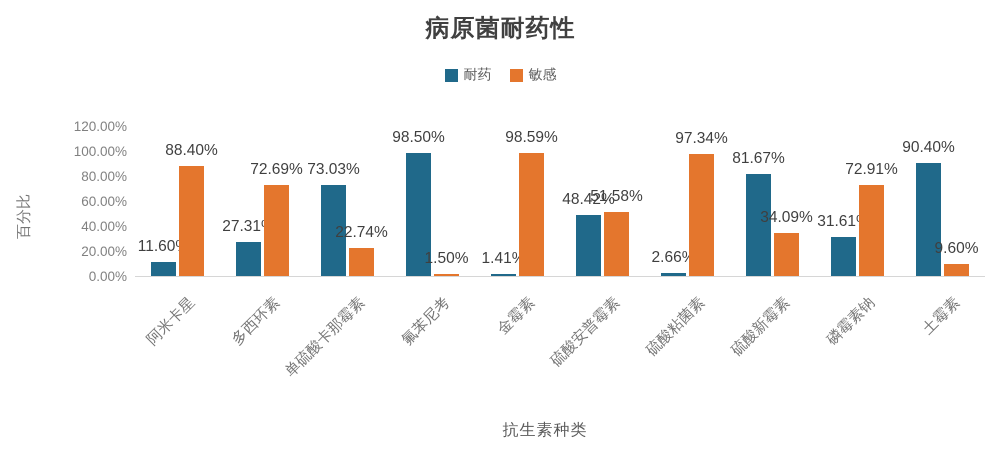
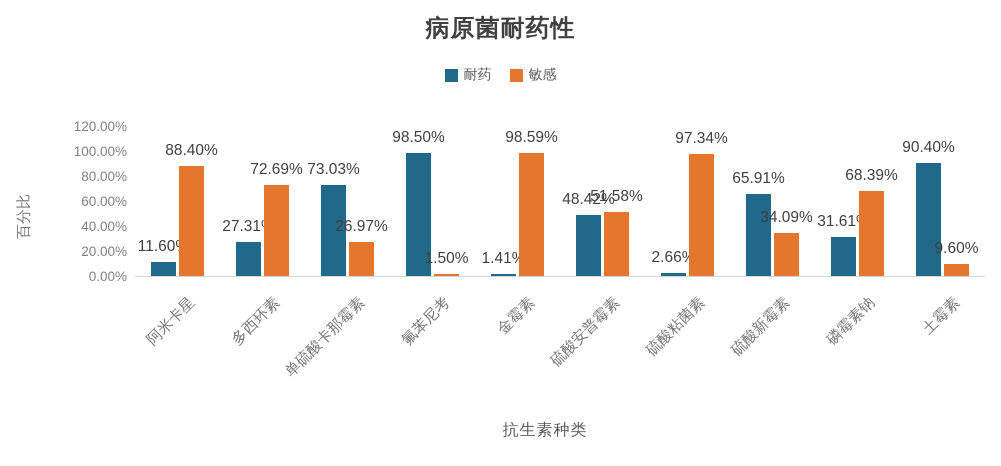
敏感/单硫酸卡那霉素: 22.74% -> 26.97%
耐药/硫酸新霉素: 81.67% -> 65.91%
敏感/磷霉素钠: 72.91% -> 68.39%
